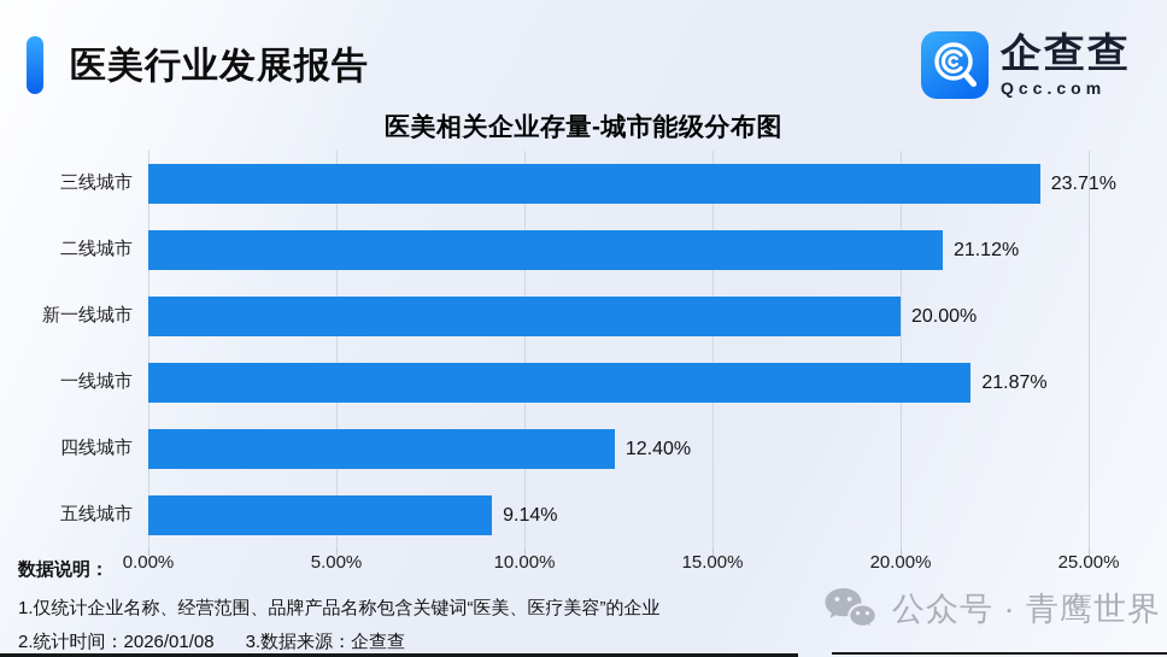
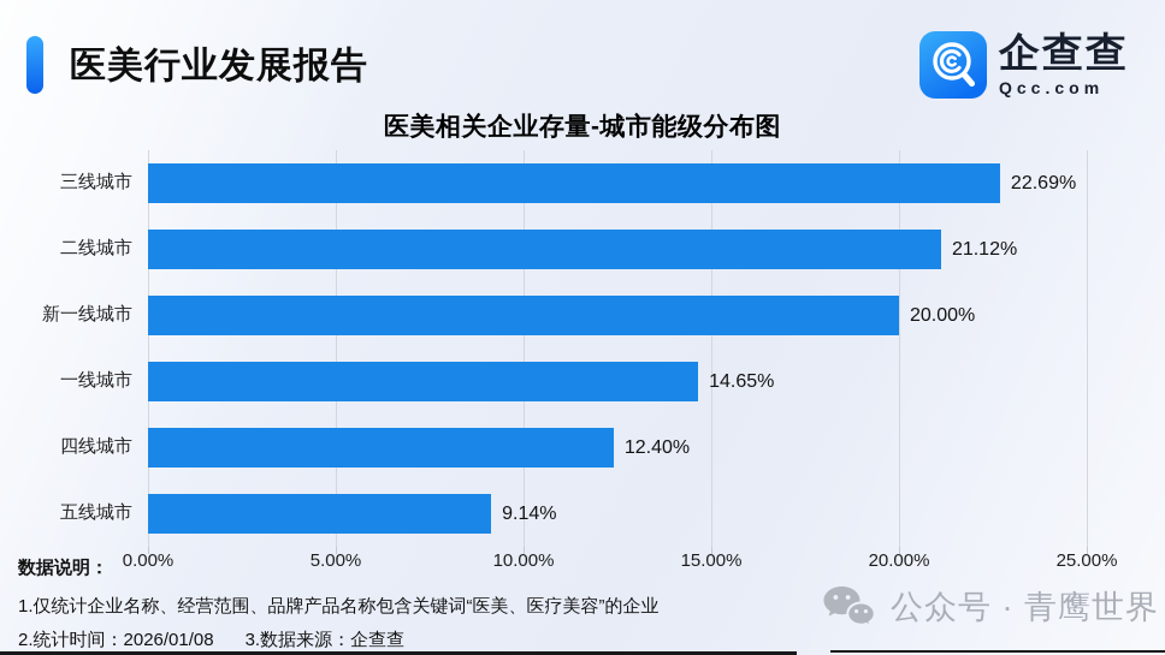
三线城市: 23.71% -> 22.69%
一线城市: 21.87% -> 14.65%
